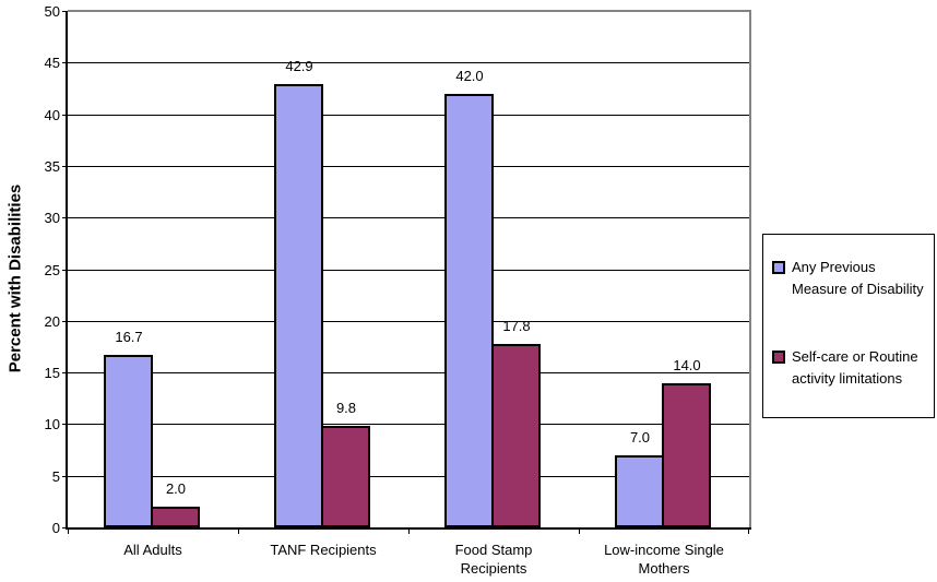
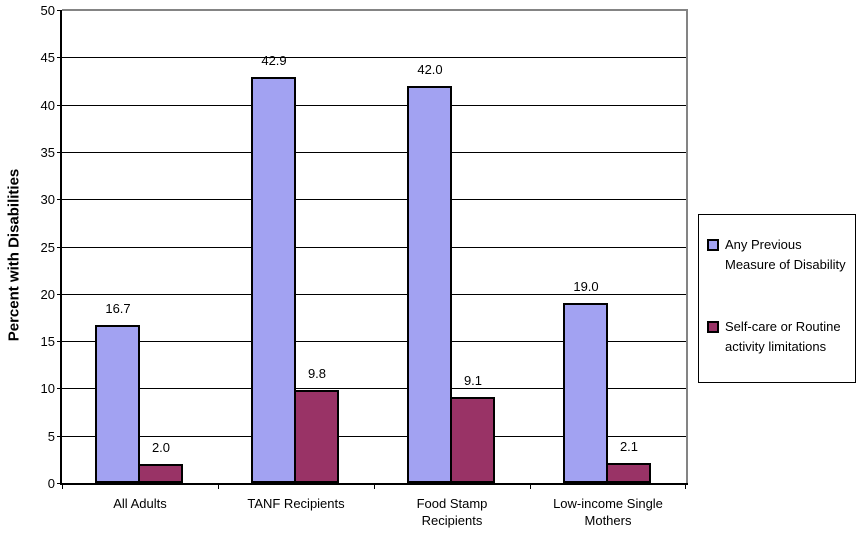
Self-care or Routine activity limitations/Food Stamp Recipients: 17.8 -> 9.1
Any Previous Measure of Disability/Low-income Single Mothers: 7.0 -> 19.0
Self-care or Routine activity limitations/Low-income Single Mothers: 14.0 -> 2.1
